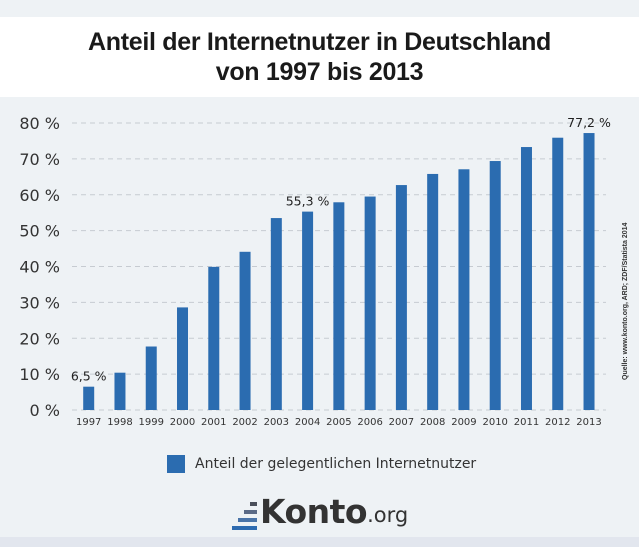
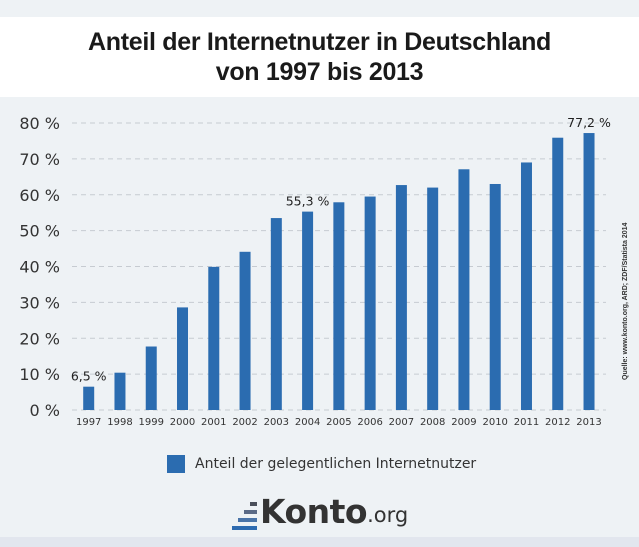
2008: 66% -> 62%
2010: 69% -> 63%
2011: 73% -> 69%
